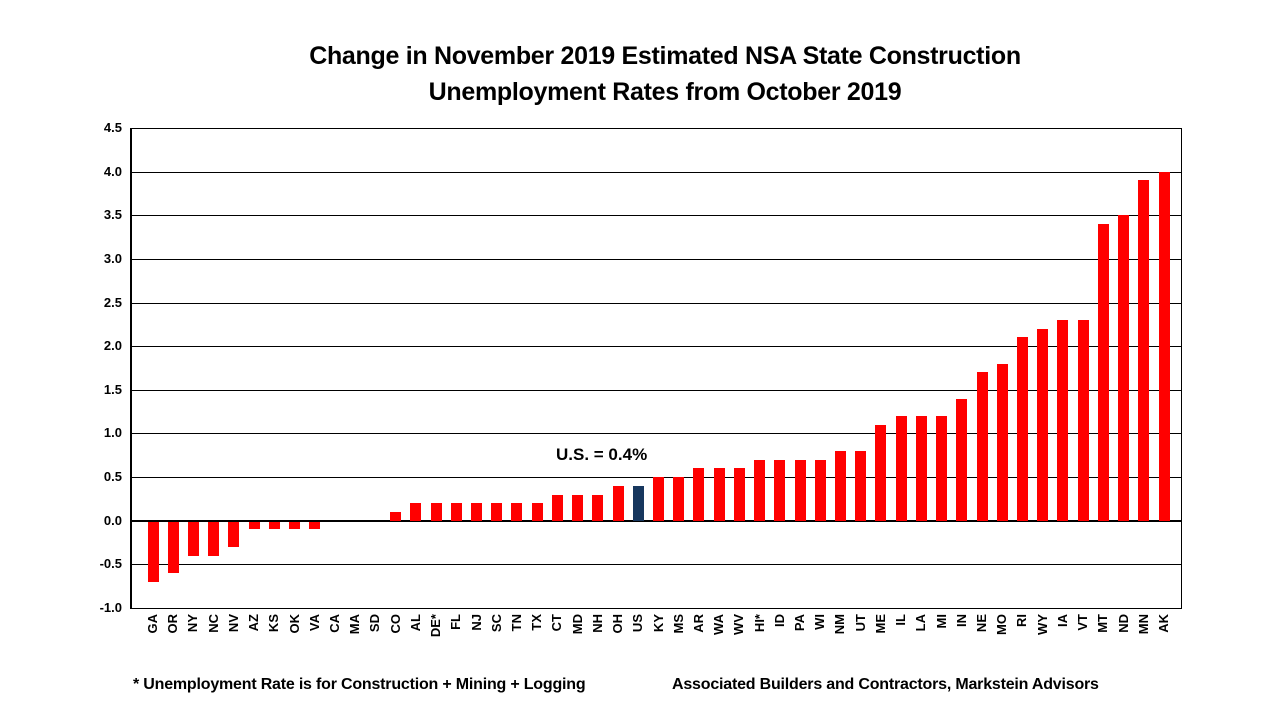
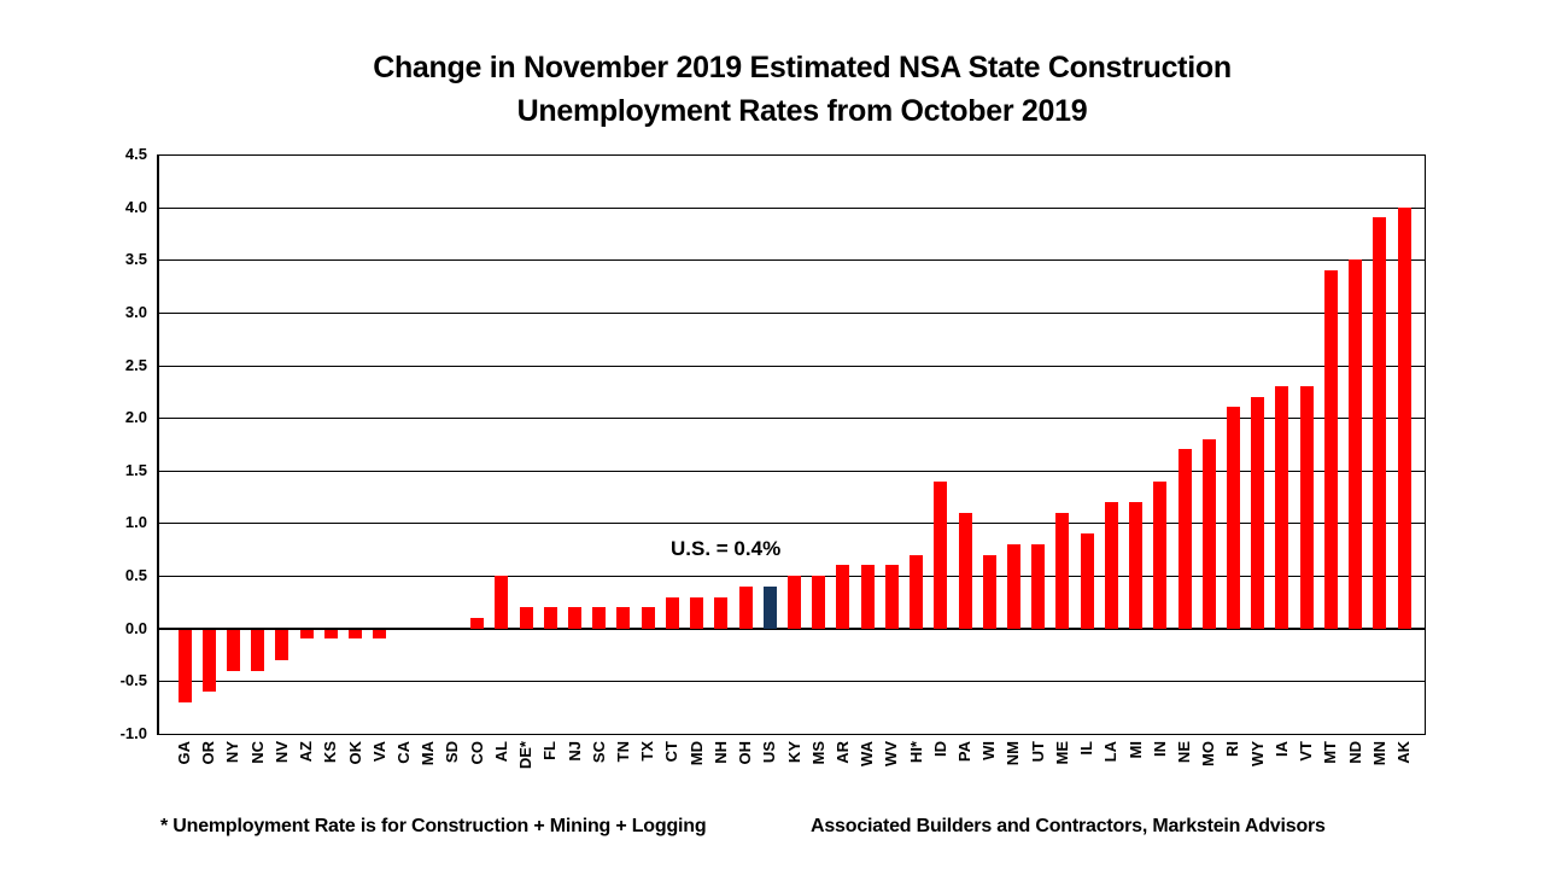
AL: 0.2 -> 0.5
ID: 0.7 -> 1.4
PA: 0.7 -> 1.1
IL: 1.2 -> 0.9
